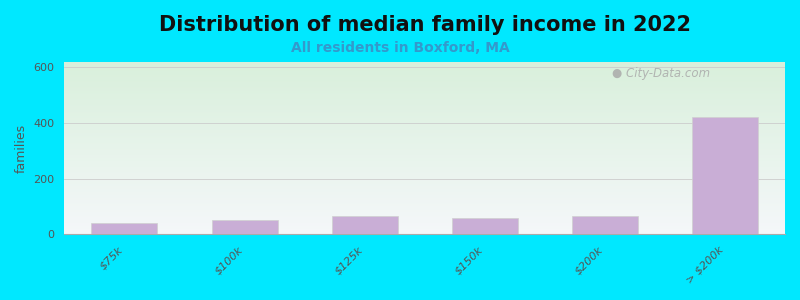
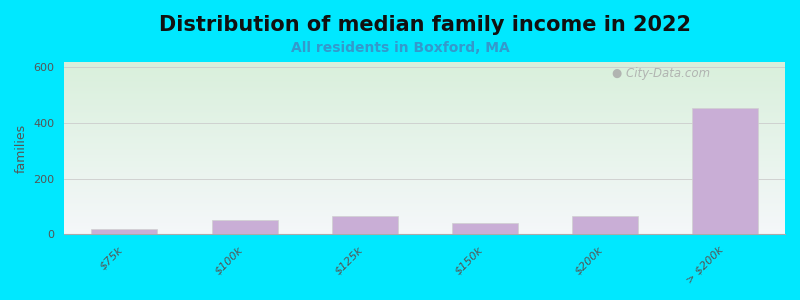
$75k: 40 -> 20
$150k: 60 -> 40
> $200k: 420 -> 455
